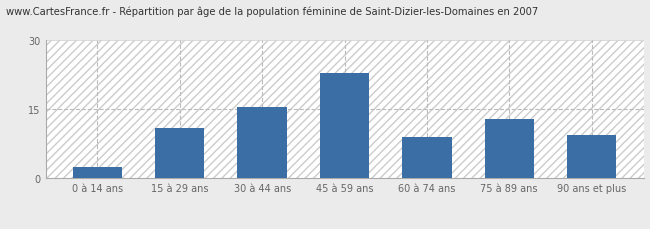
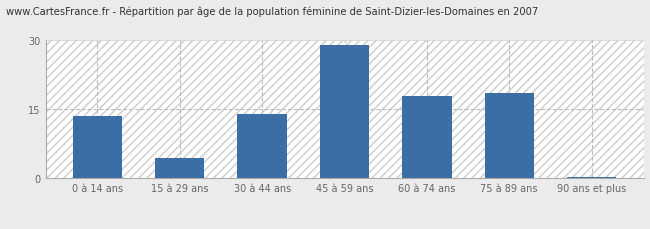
0 à 14 ans: 2.5 -> 13.5
15 à 29 ans: 11.0 -> 4.5
30 à 44 ans: 15.5 -> 14.0
45 à 59 ans: 23.0 -> 29.0
60 à 74 ans: 9.0 -> 18.0
75 à 89 ans: 13.0 -> 18.5
90 ans et plus: 9.5 -> 0.3
